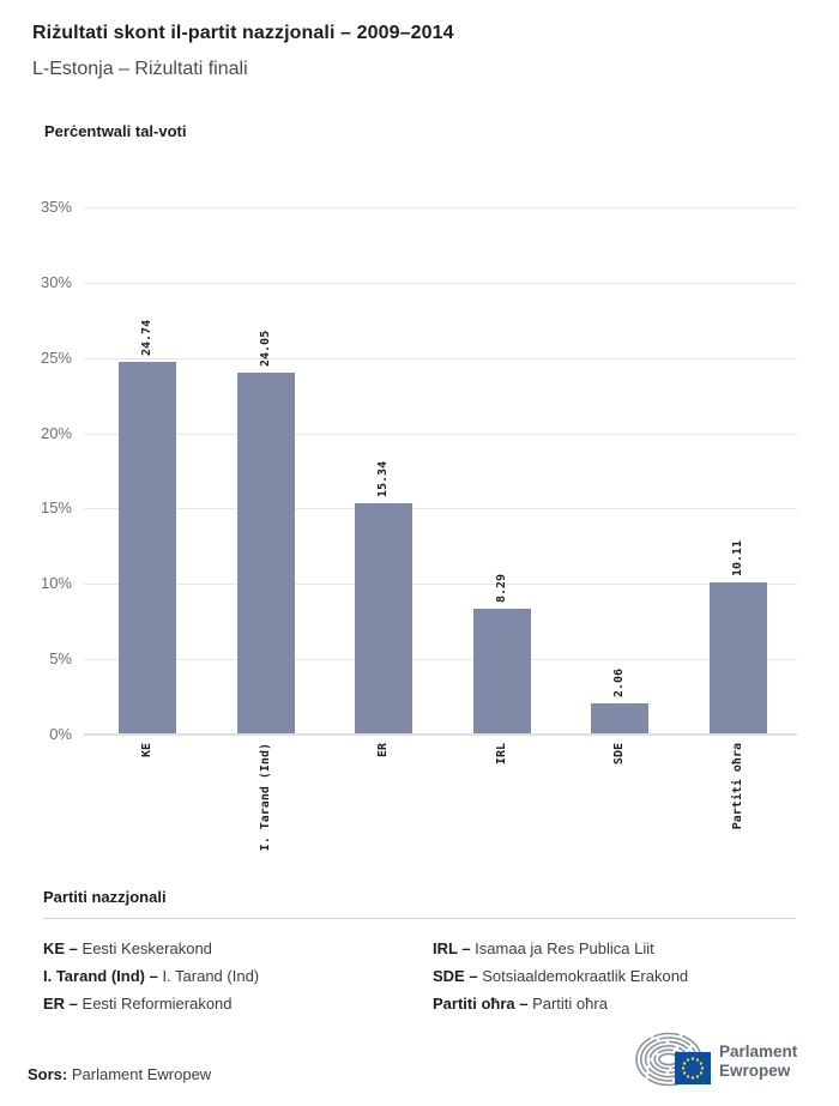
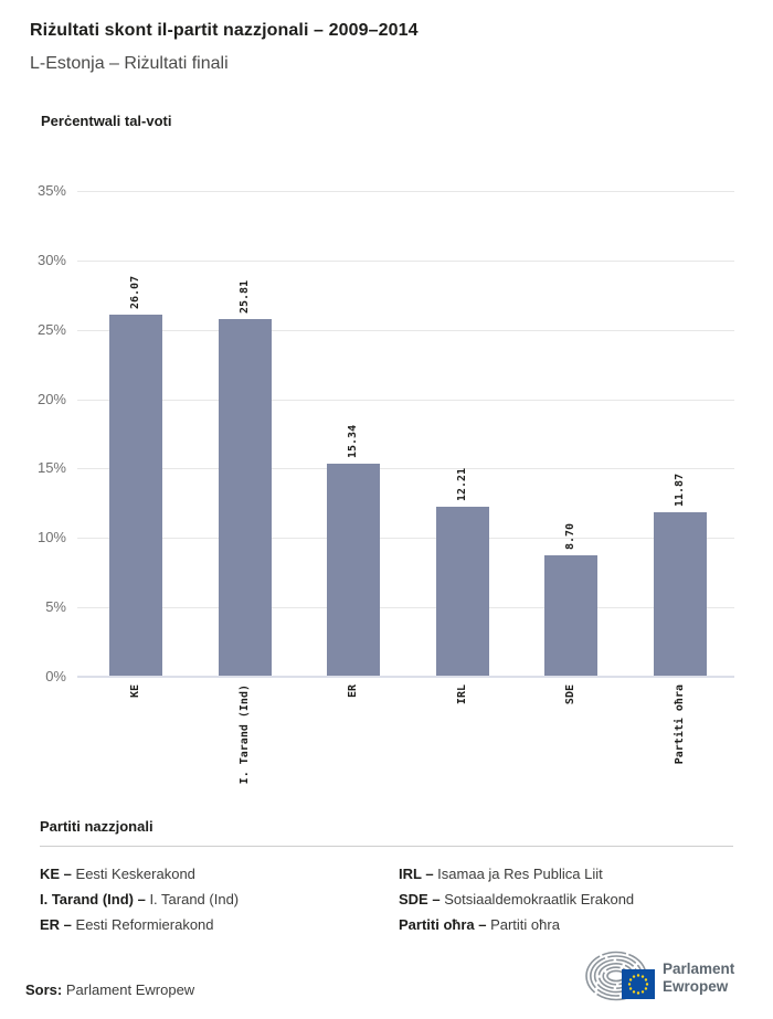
KE: 24.74 -> 26.07
I. Tarand (Ind): 24.05 -> 25.81
IRL: 8.29 -> 12.21
SDE: 2.06 -> 8.70
Partiti oħra: 10.11 -> 11.87
